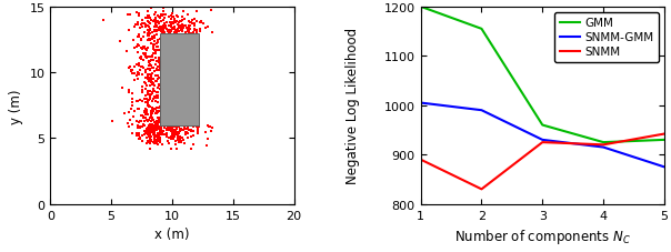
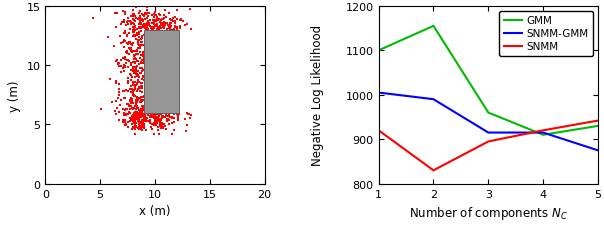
GMM/1: 1200 -> 1100
SNMM/1: 890 -> 920
SNMM-GMM/3: 930 -> 915
SNMM/3: 925 -> 895
GMM/4: 925 -> 910
